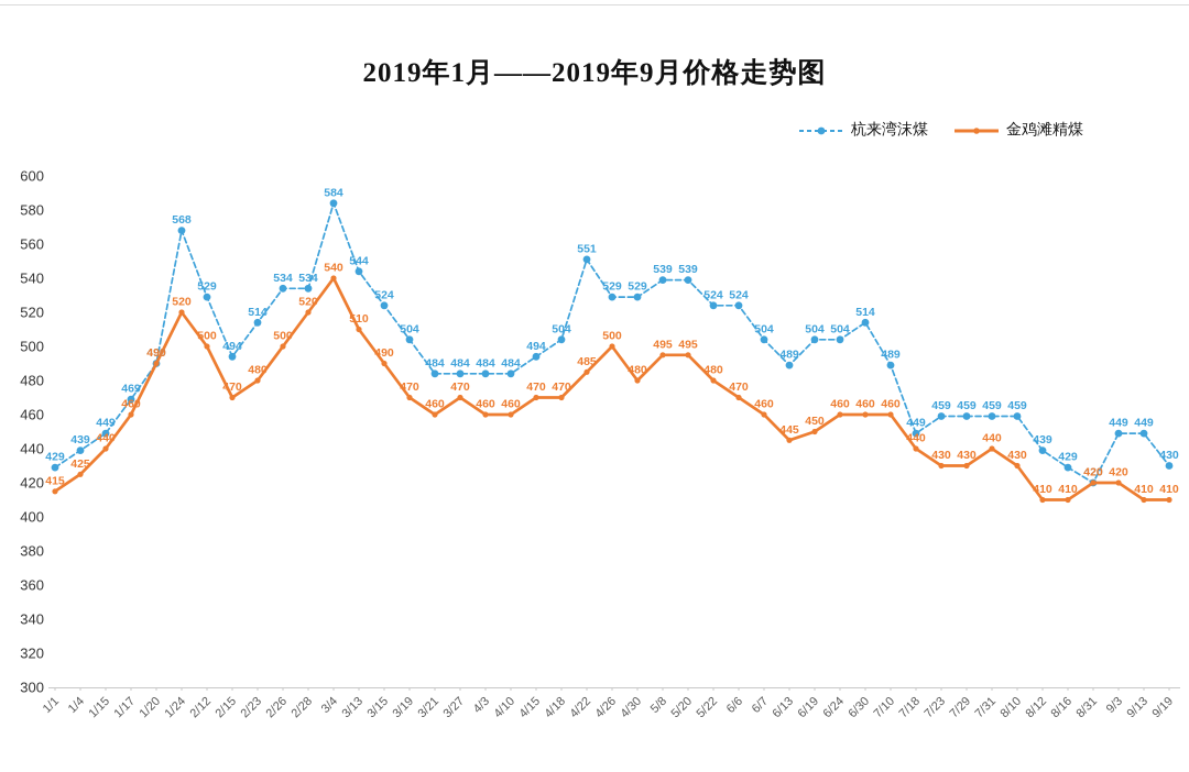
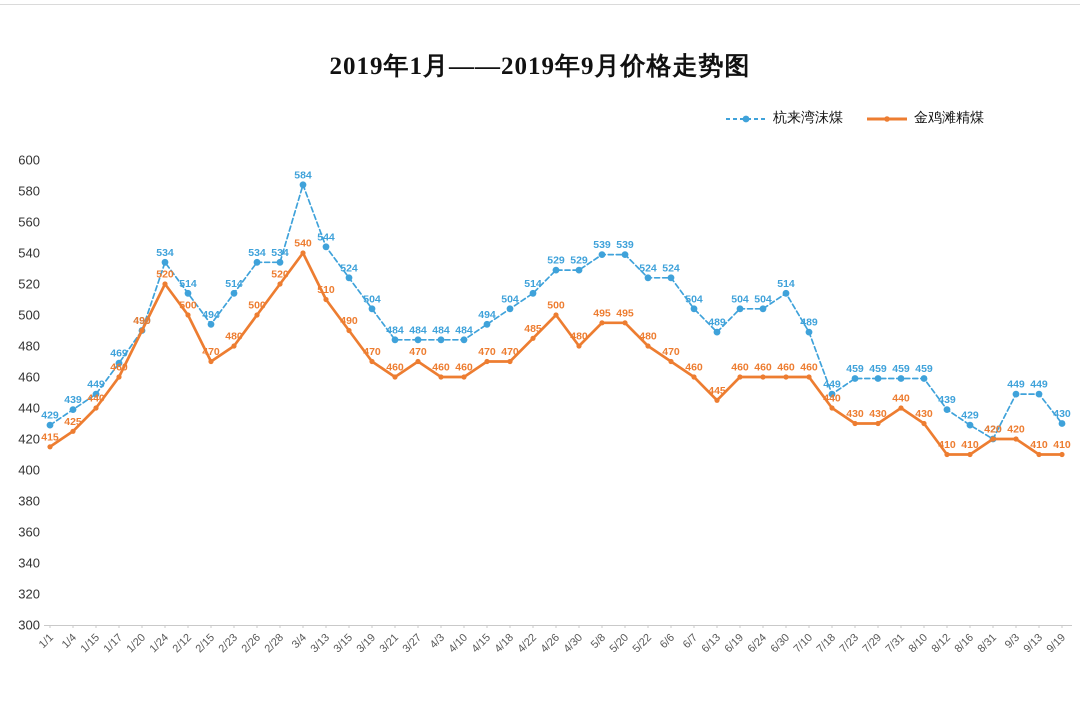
杭来湾沫煤/1/24: 568 -> 534
杭来湾沫煤/2/12: 529 -> 514
杭来湾沫煤/4/22: 551 -> 514
金鸡滩精煤/6/19: 450 -> 460
